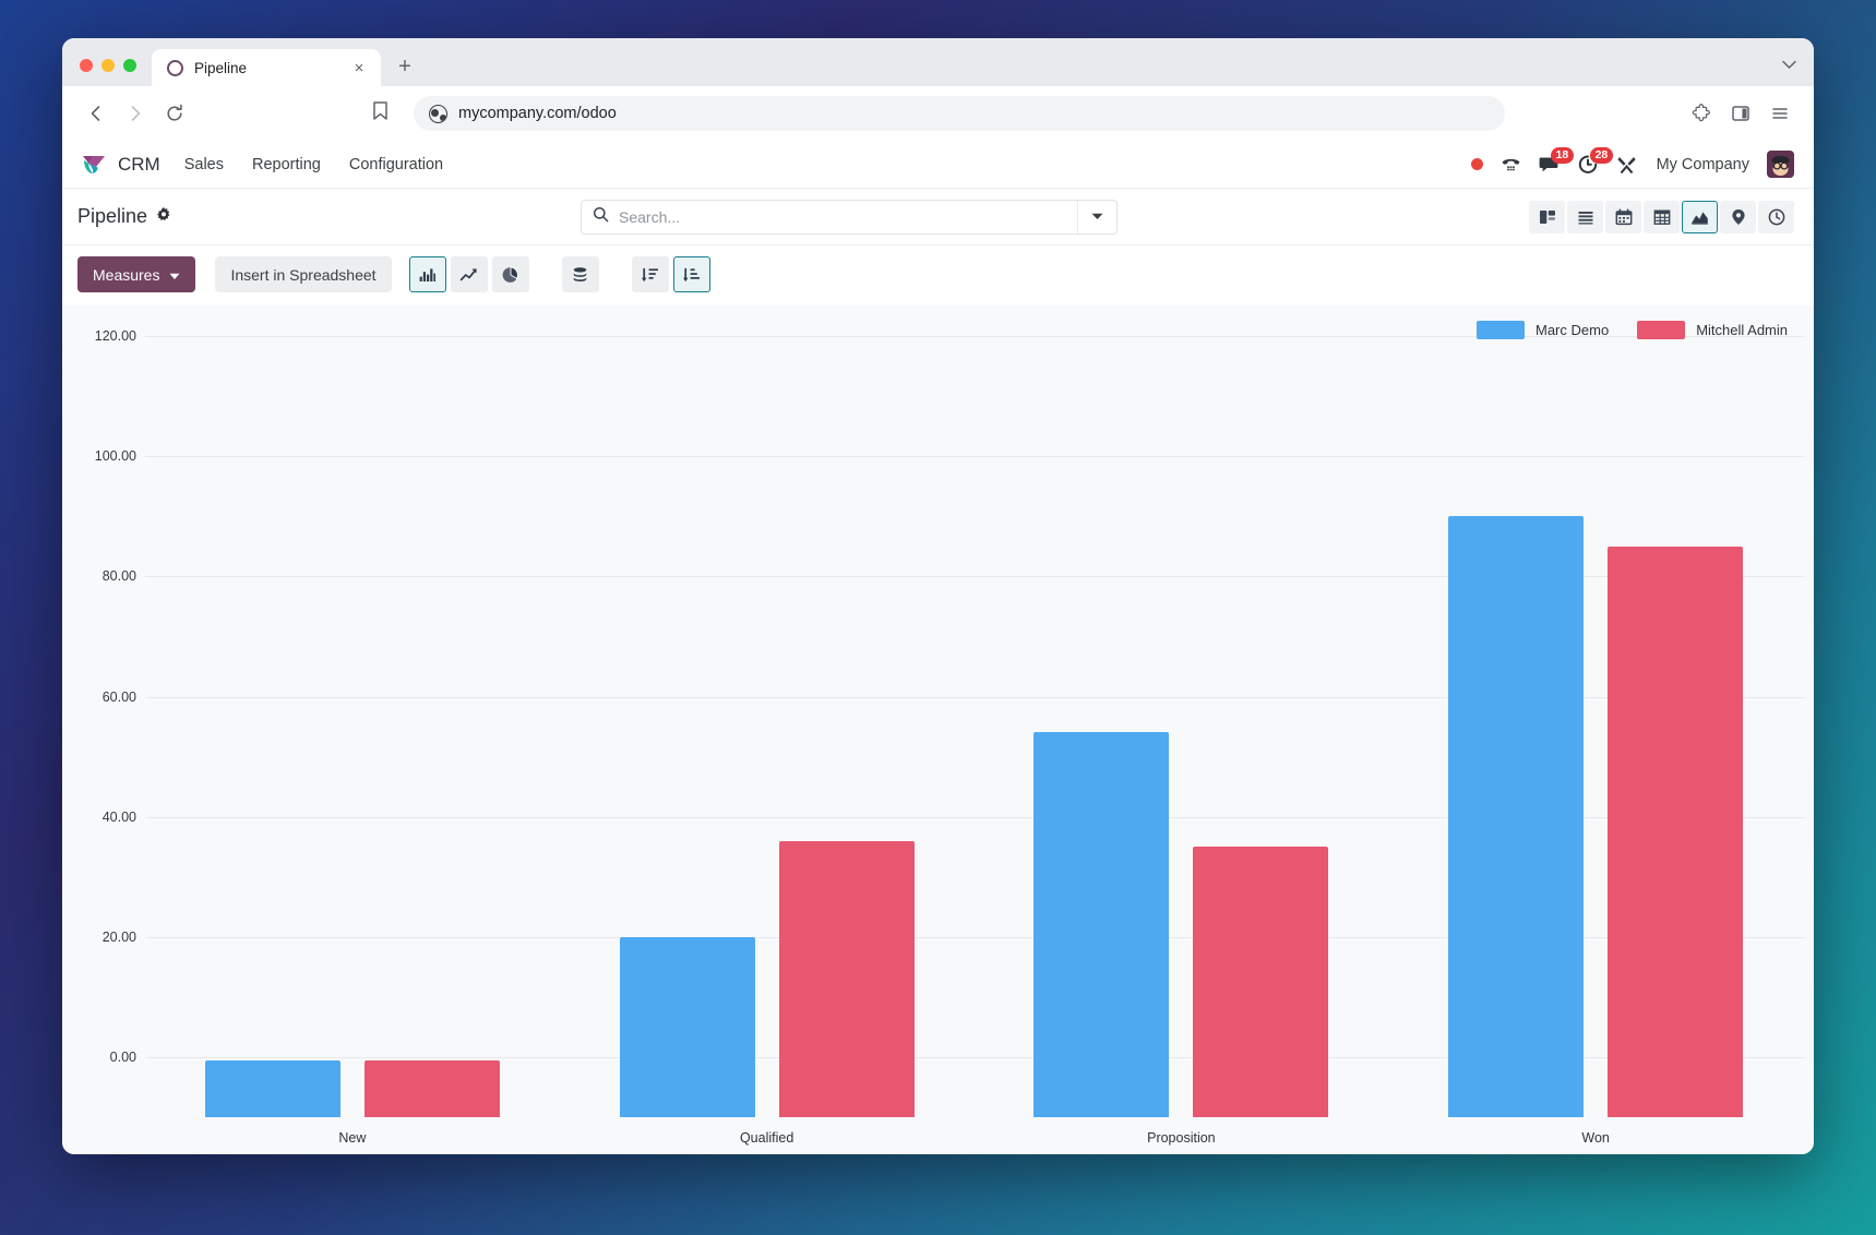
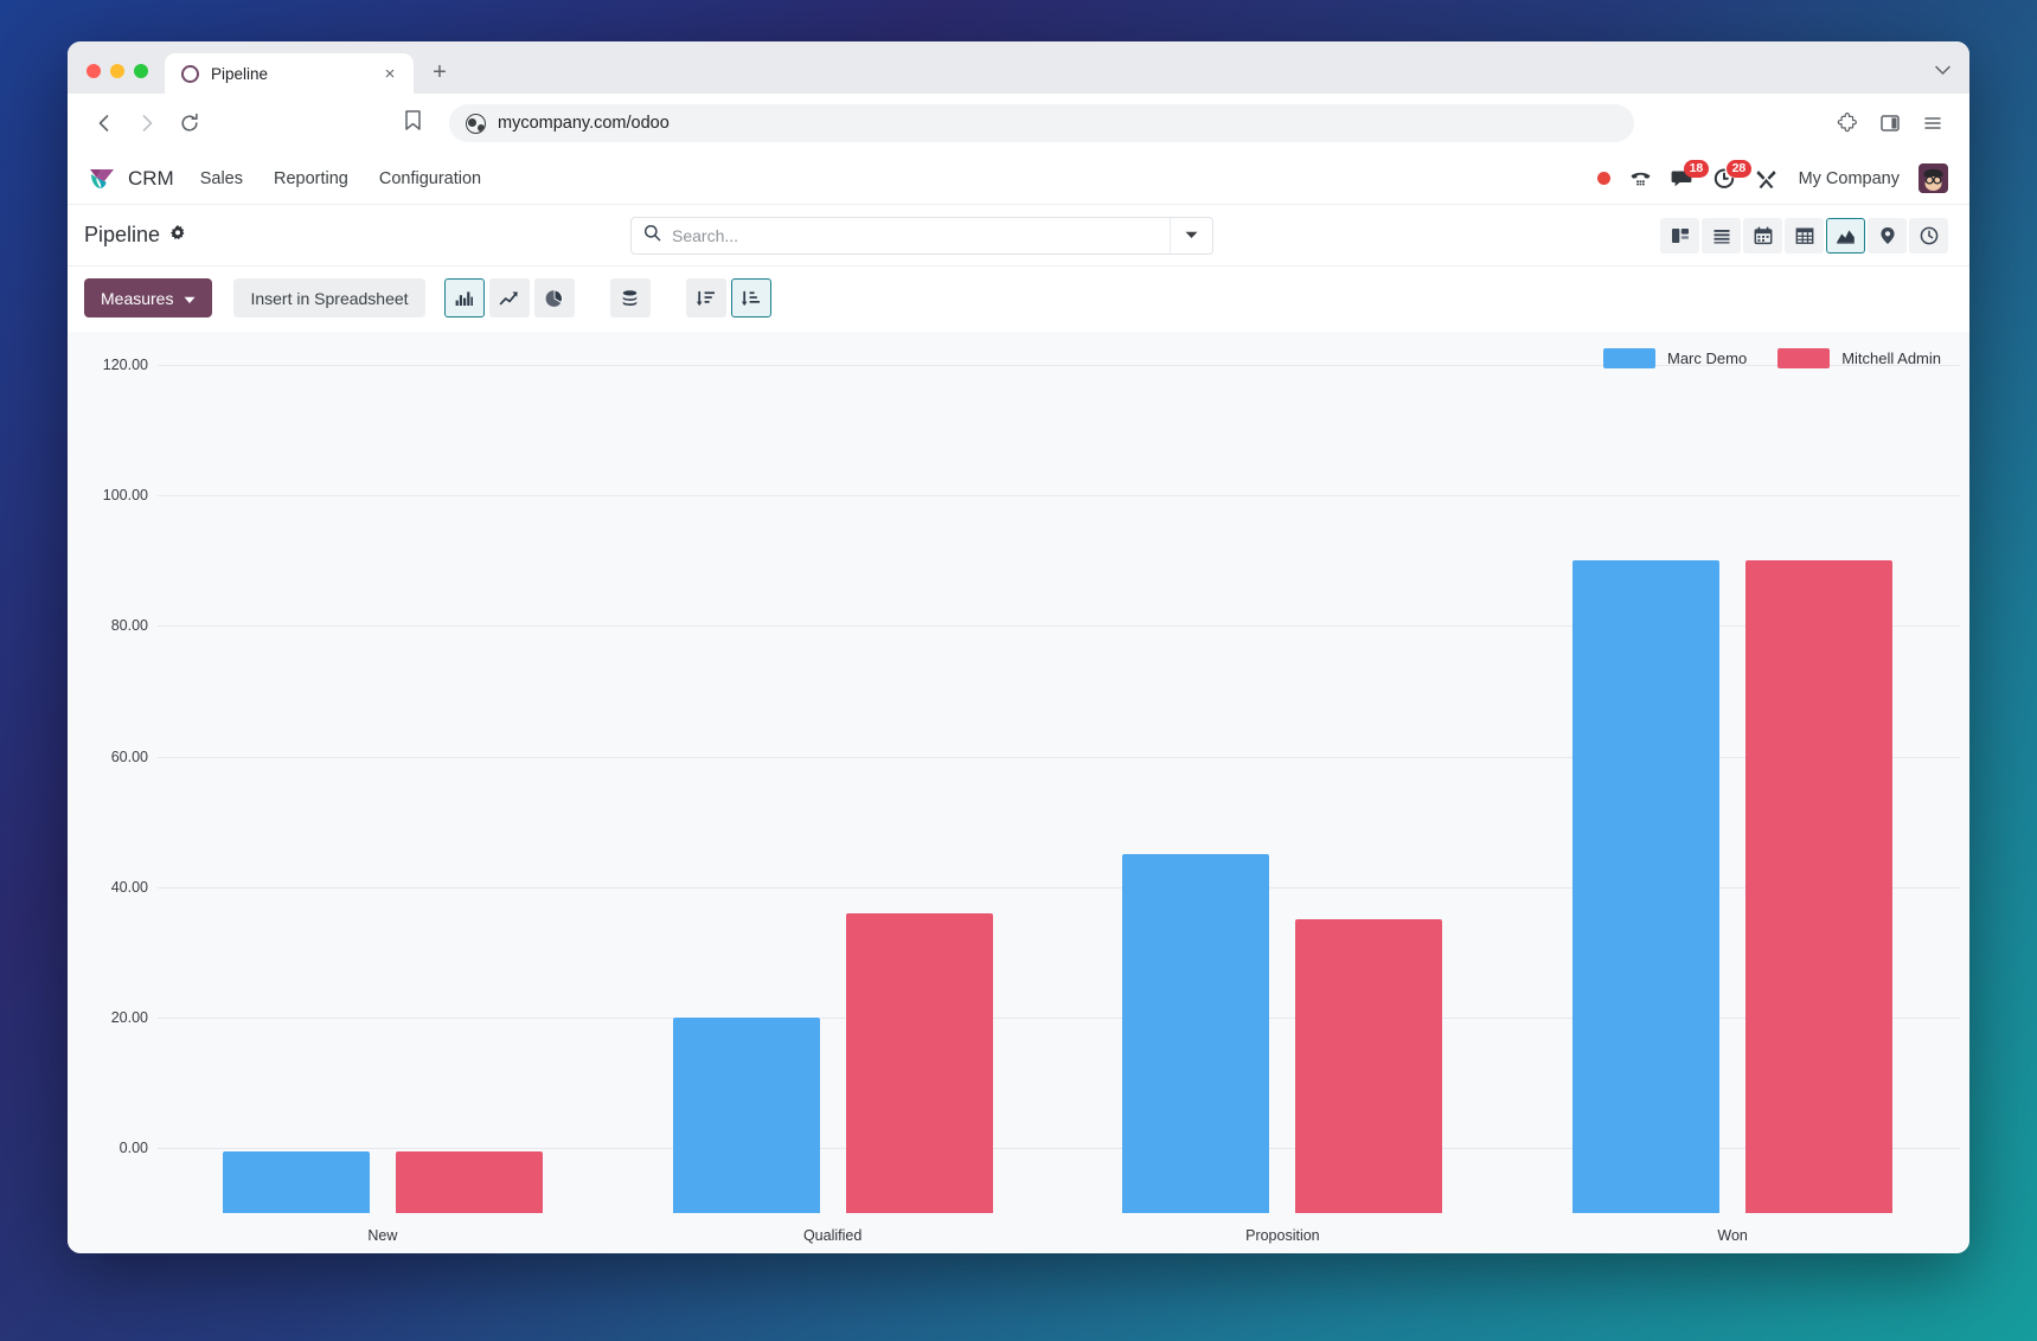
Marc Demo/Proposition: 64 -> 55
Mitchell Admin/Won: 95 -> 100
